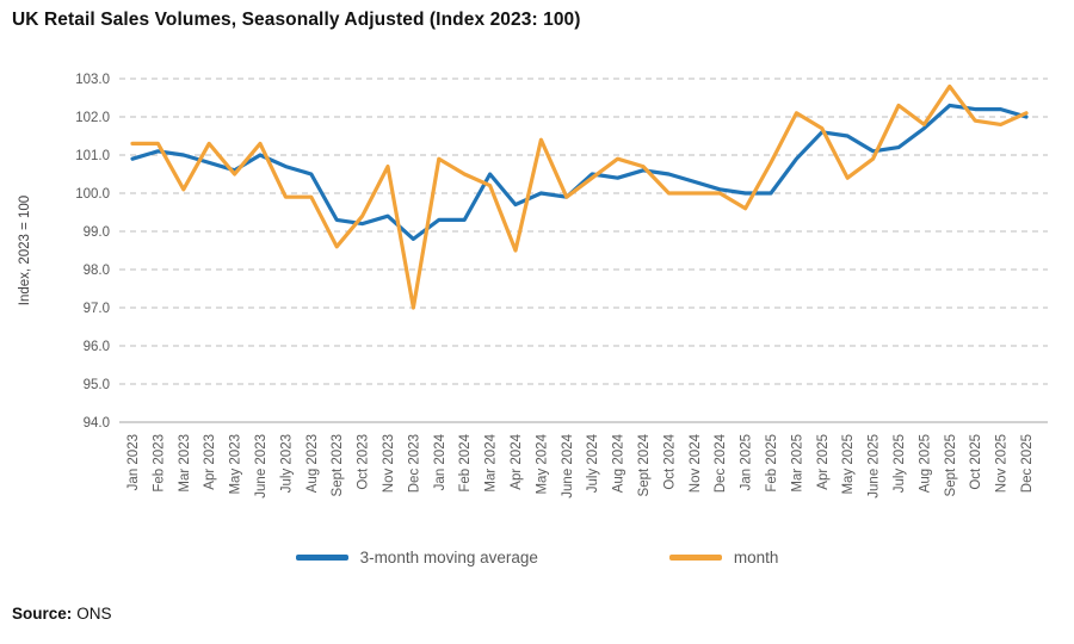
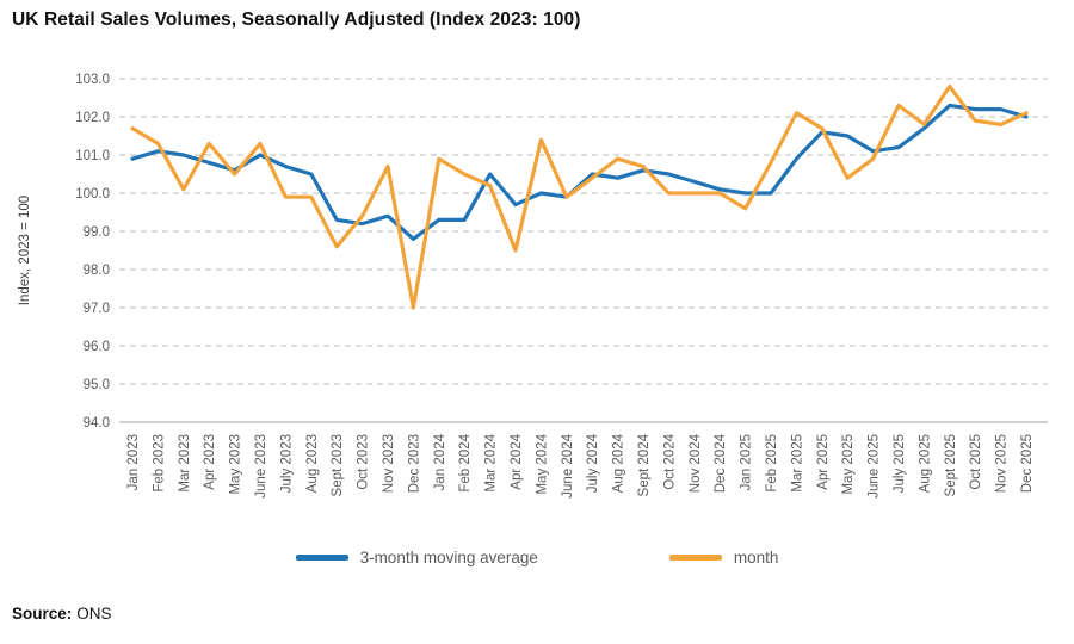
month/Jan 2023: 101.3 -> 101.7
